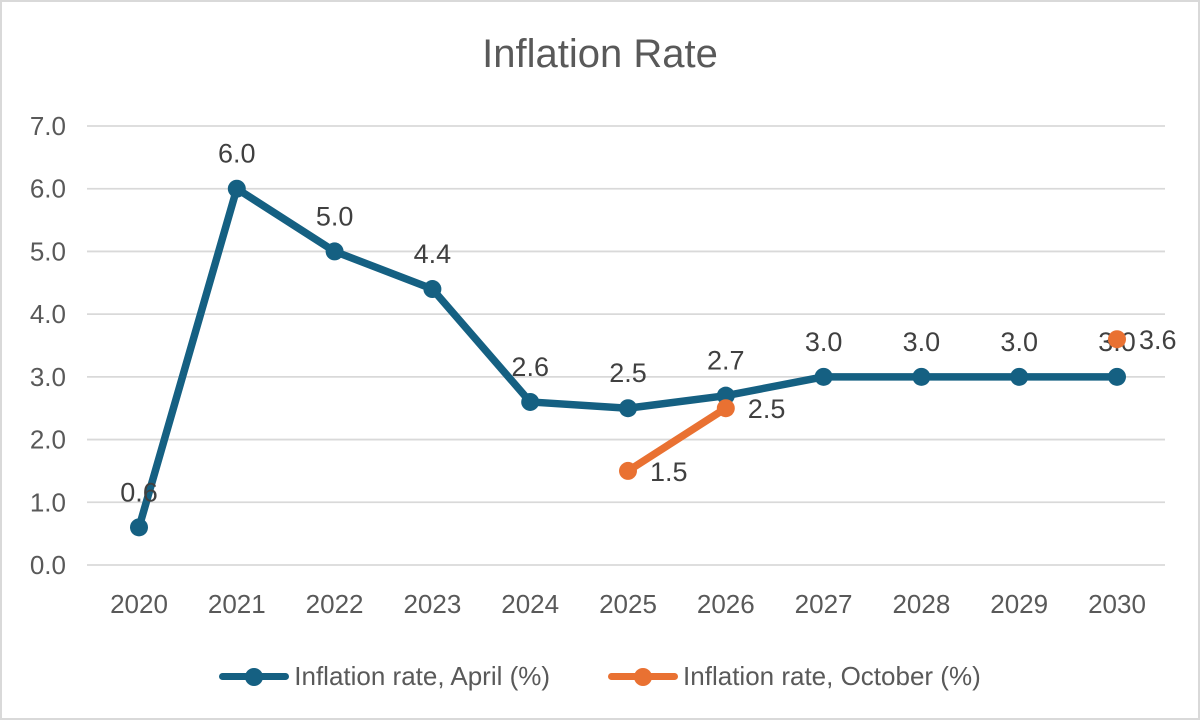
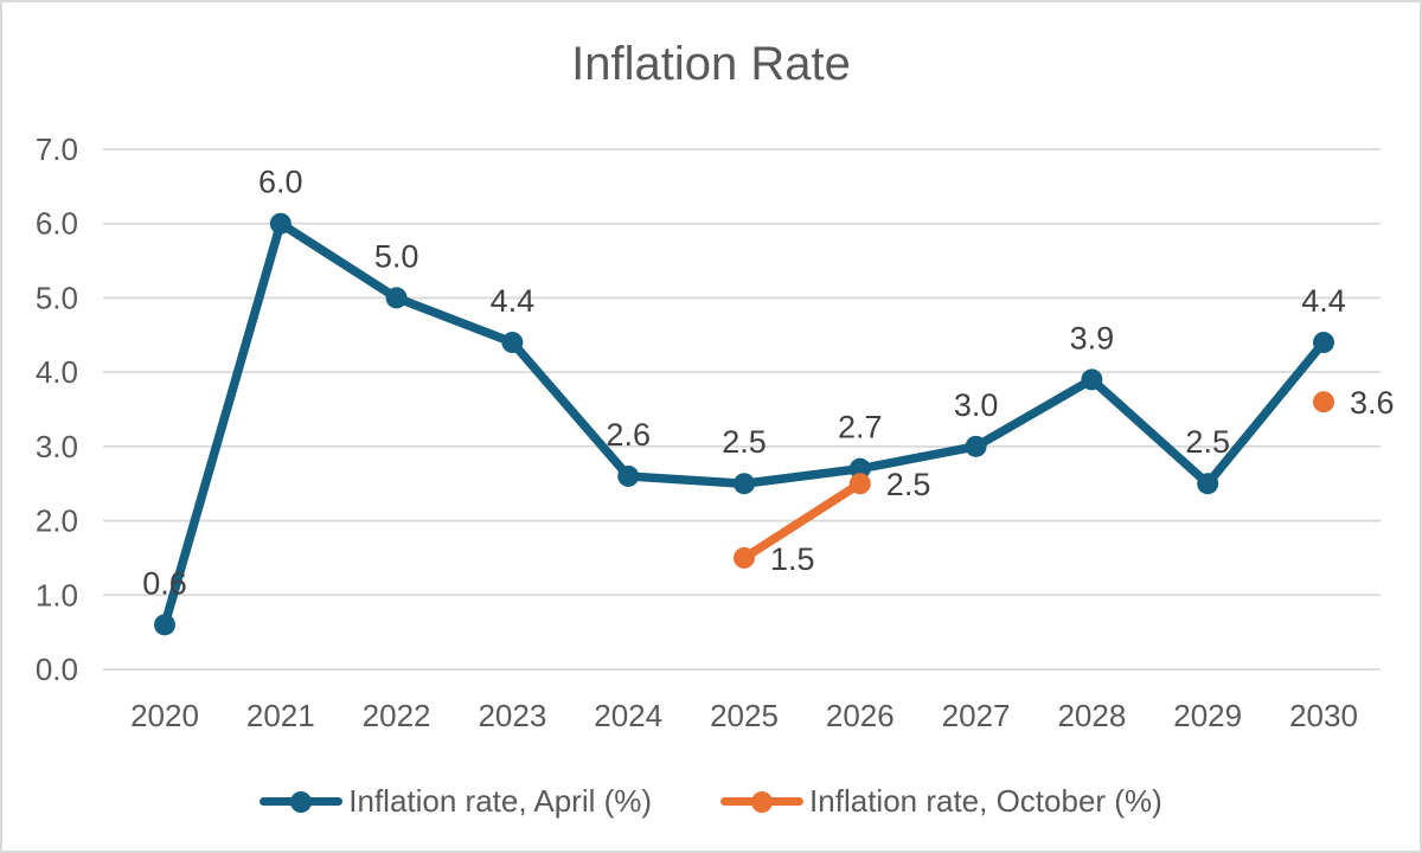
Inflation rate, April (%)/2028: 3.0 -> 3.9
Inflation rate, April (%)/2029: 3.0 -> 2.5
Inflation rate, April (%)/2030: 3.0 -> 4.4
